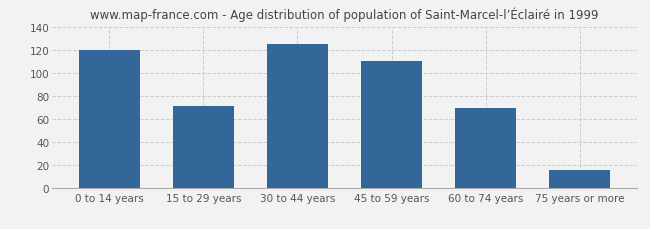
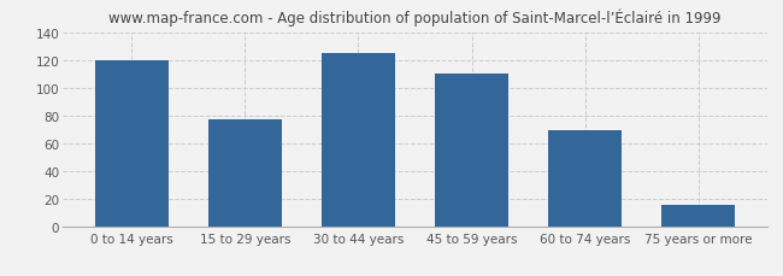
15 to 29 years: 71 -> 77
